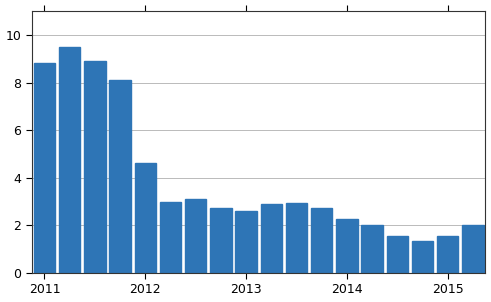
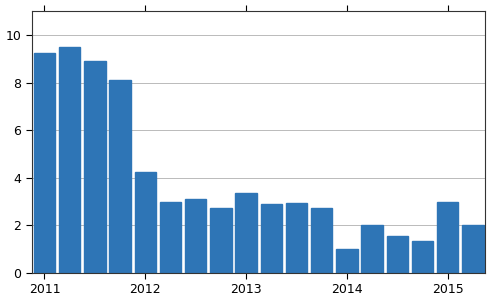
2011: 8.80 -> 9.25
2012: 4.60 -> 4.25
2013: 2.60 -> 3.35
2014: 2.25 -> 1.00
2015: 1.55 -> 3.00
